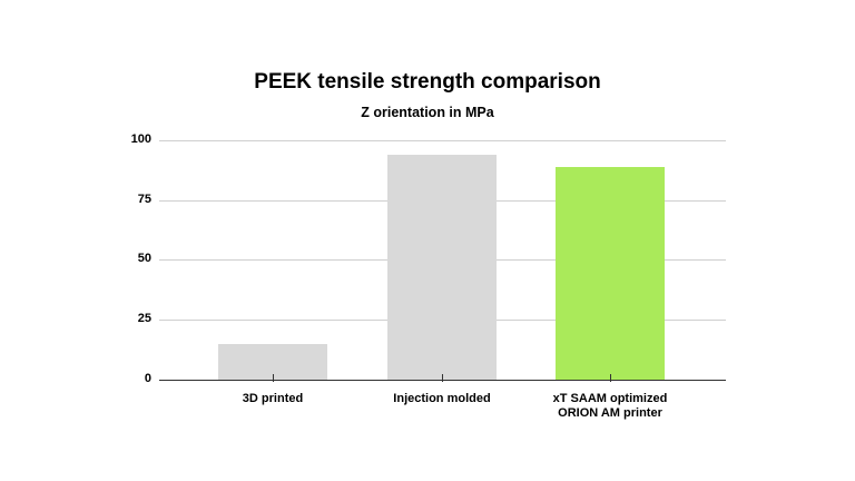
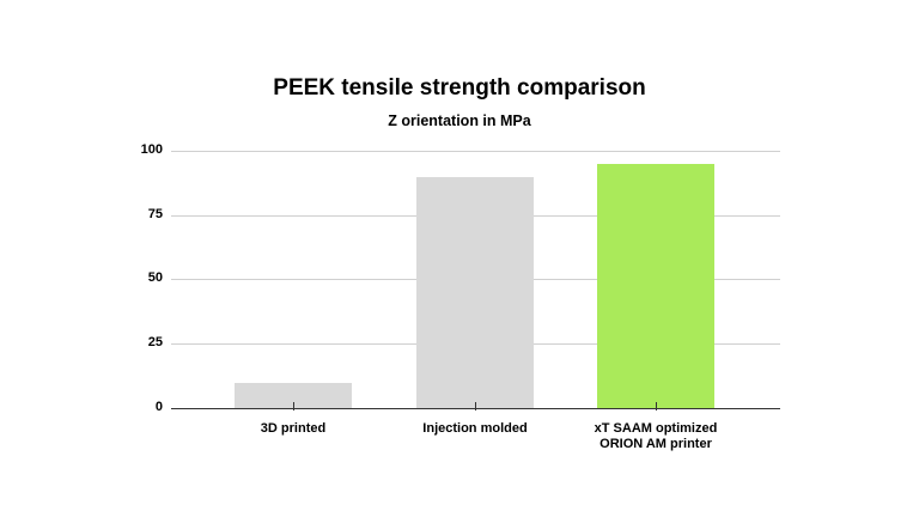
3D printed: 15 -> 10
Injection molded: 94 -> 90
xT SAAM optimized ORION AM printer: 89 -> 95
